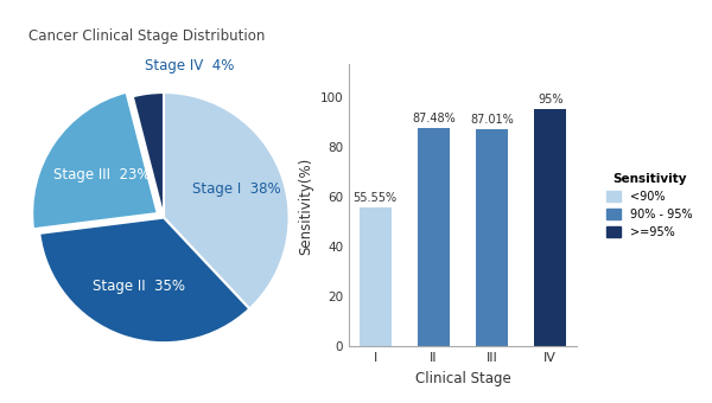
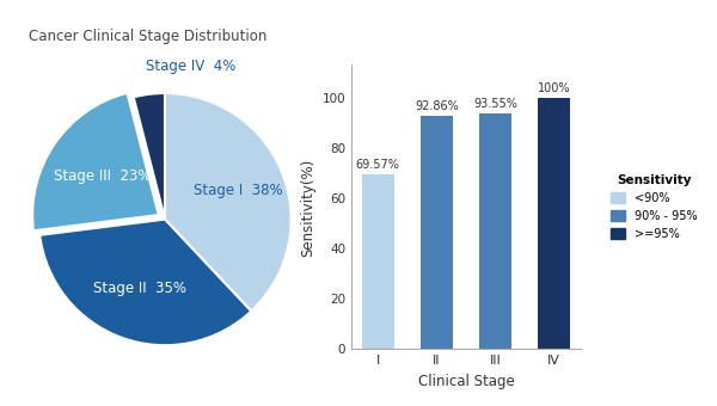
I: 55.55% -> 69.57%
II: 87.48% -> 92.86%
III: 87.01% -> 93.55%
IV: 95% -> 100%
